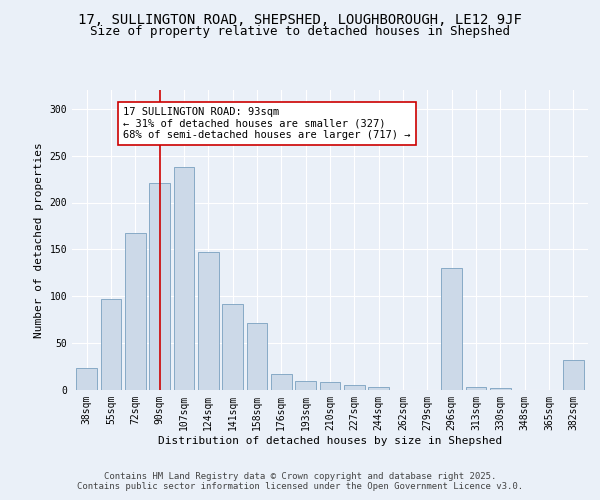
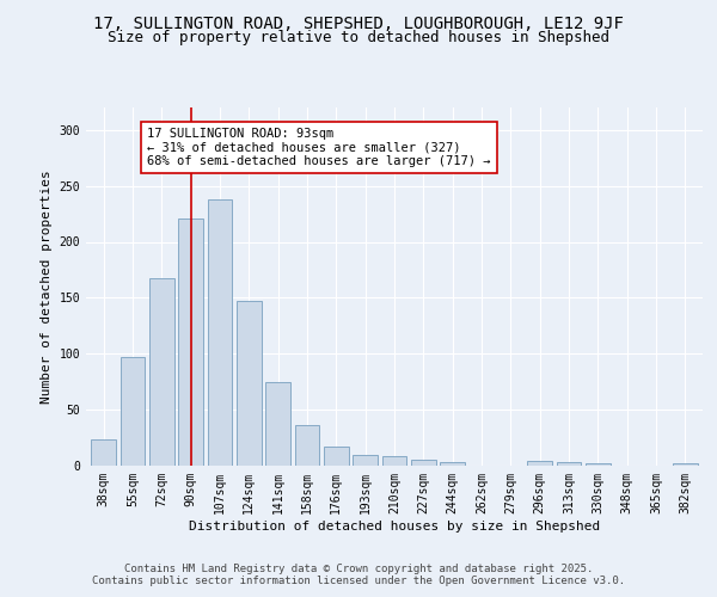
141sqm: 92 -> 75
158sqm: 72 -> 36
296sqm: 130 -> 4
382sqm: 32 -> 2
